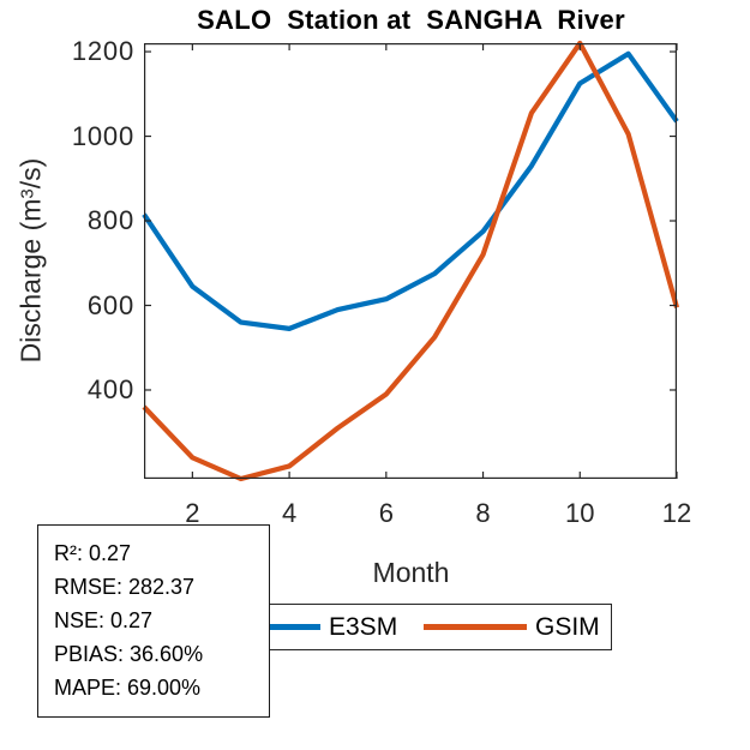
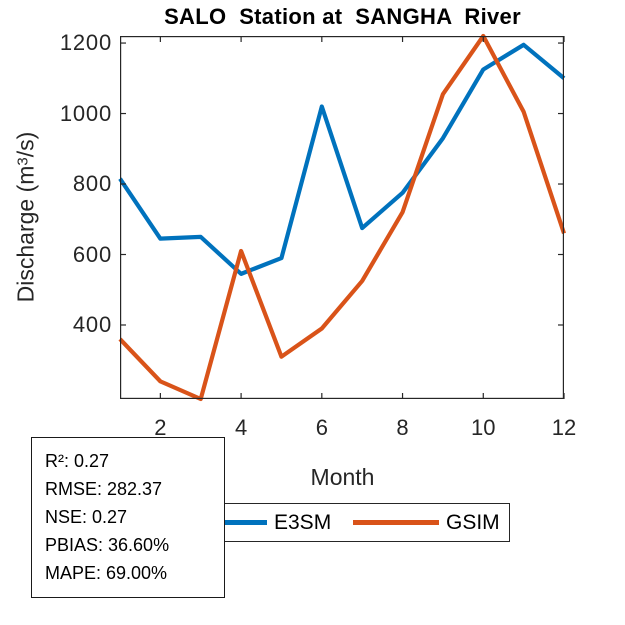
E3SM/3: 560 -> 650
GSIM/4: 220 -> 610
E3SM/6: 620 -> 1020
E3SM/12: 1040 -> 1100
GSIM/12: 600 -> 660
